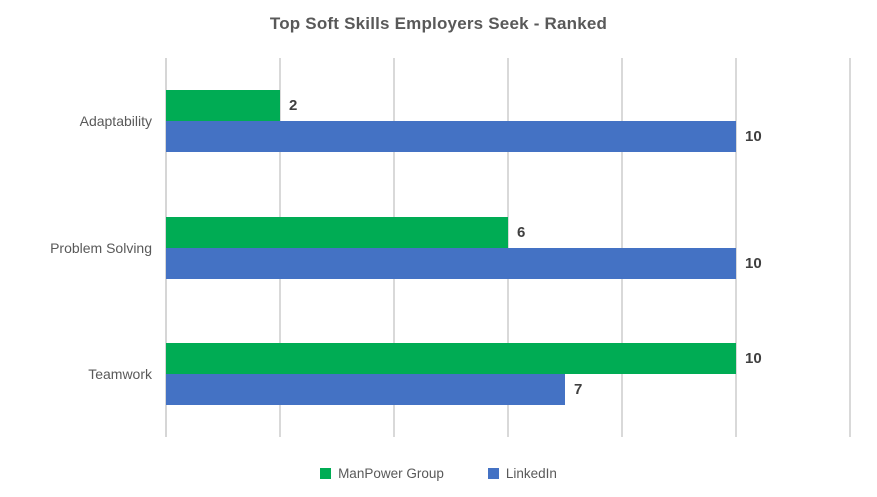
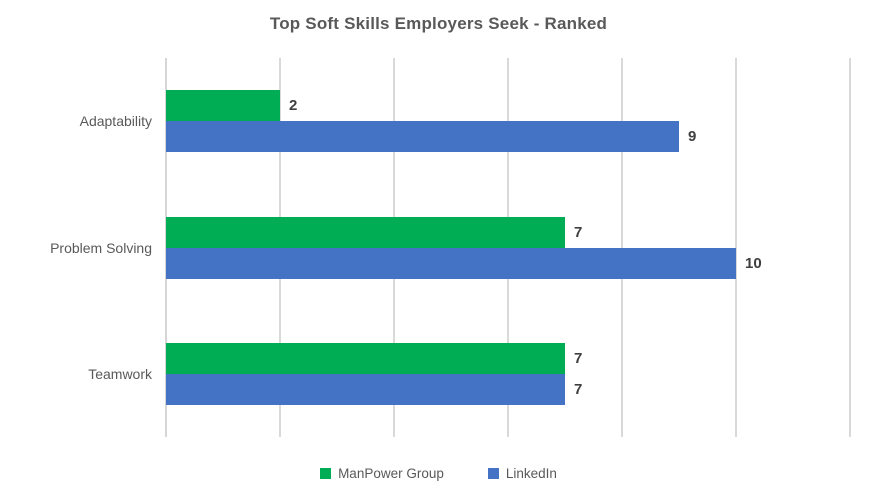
LinkedIn/Adaptability: 10 -> 9
ManPower Group/Problem Solving: 6 -> 7
ManPower Group/Teamwork: 10 -> 7
